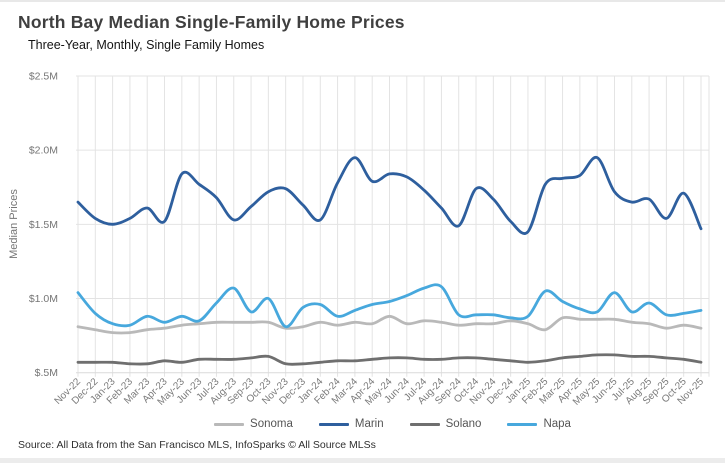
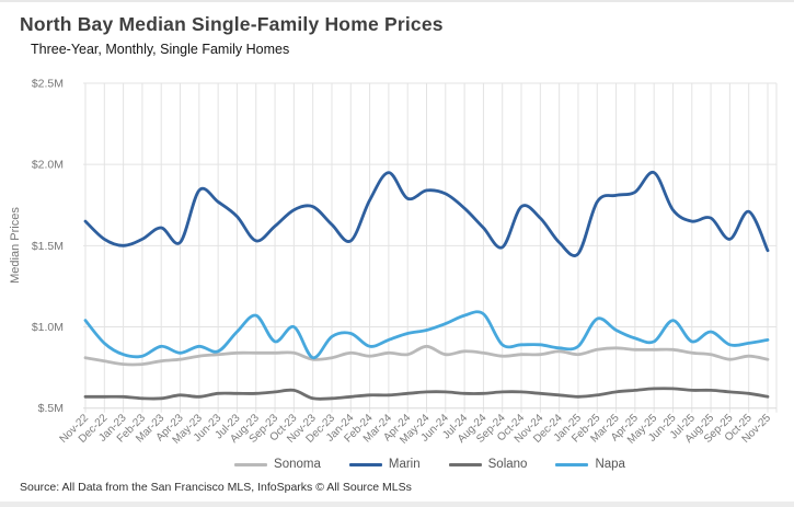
Sonoma/Feb-25: $0.79M -> $0.86M
